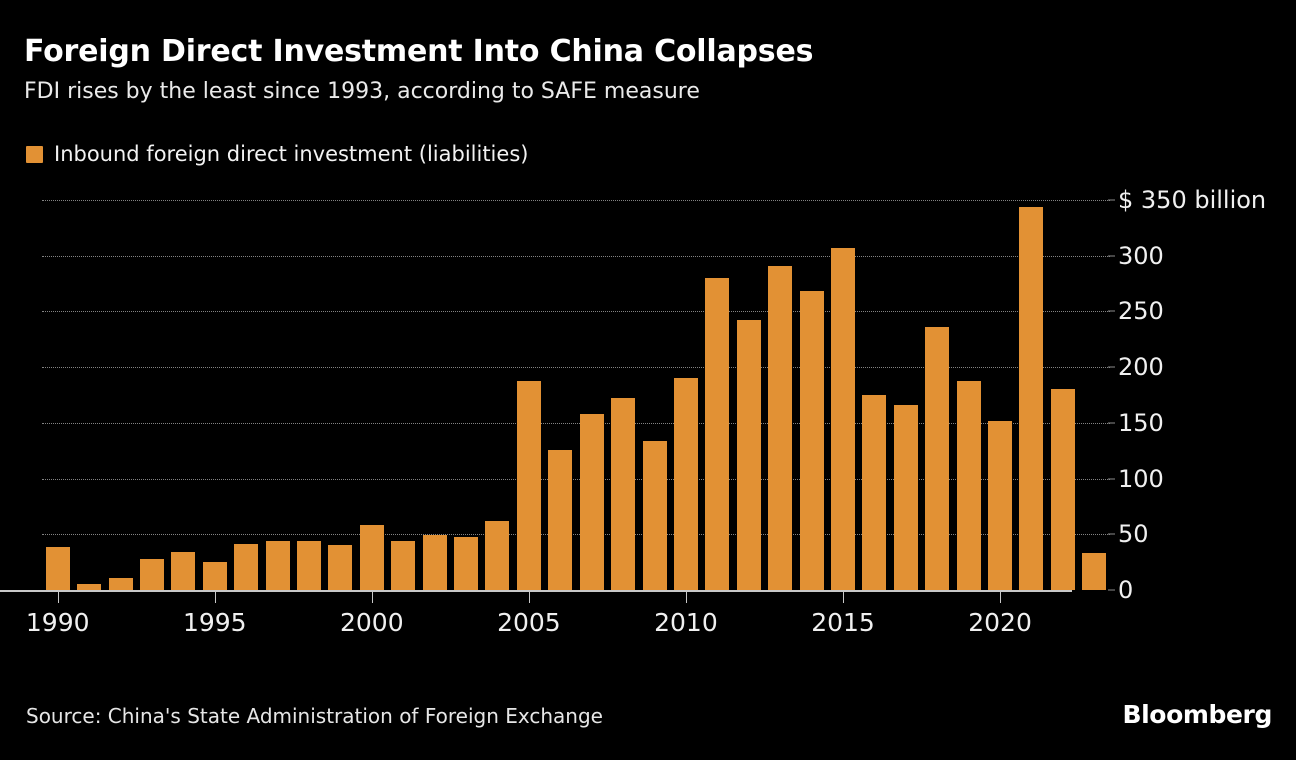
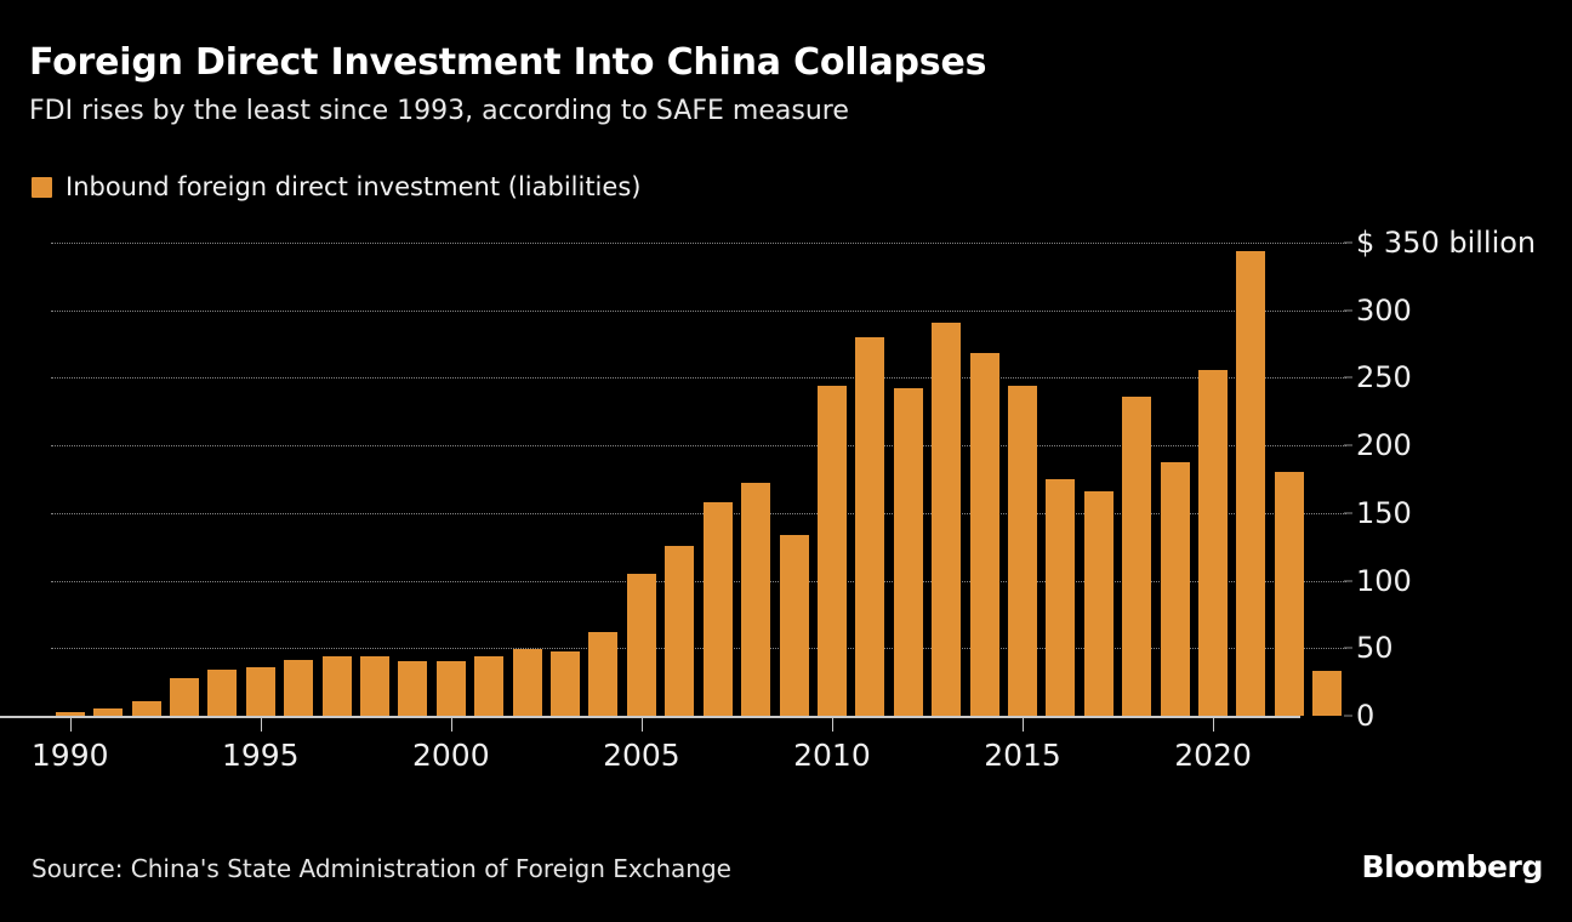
1990: 39 -> 3
1995: 25 -> 36
2000: 58 -> 40
2005: 188 -> 105
2010: 190 -> 244
2015: 307 -> 244
2020: 152 -> 256
